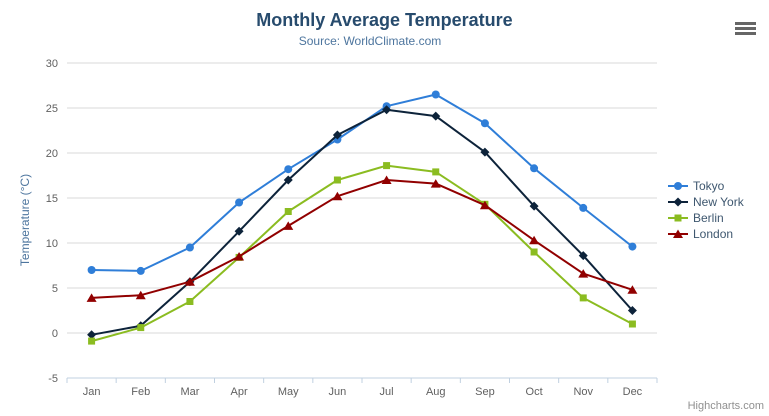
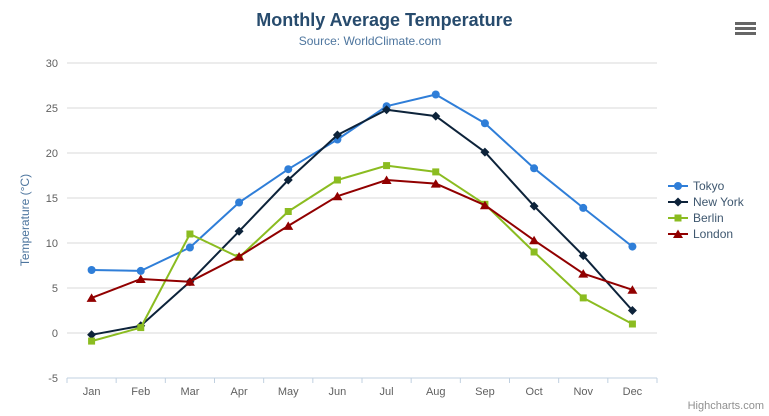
London/Feb: 4 -> 6
Berlin/Mar: 4 -> 11
